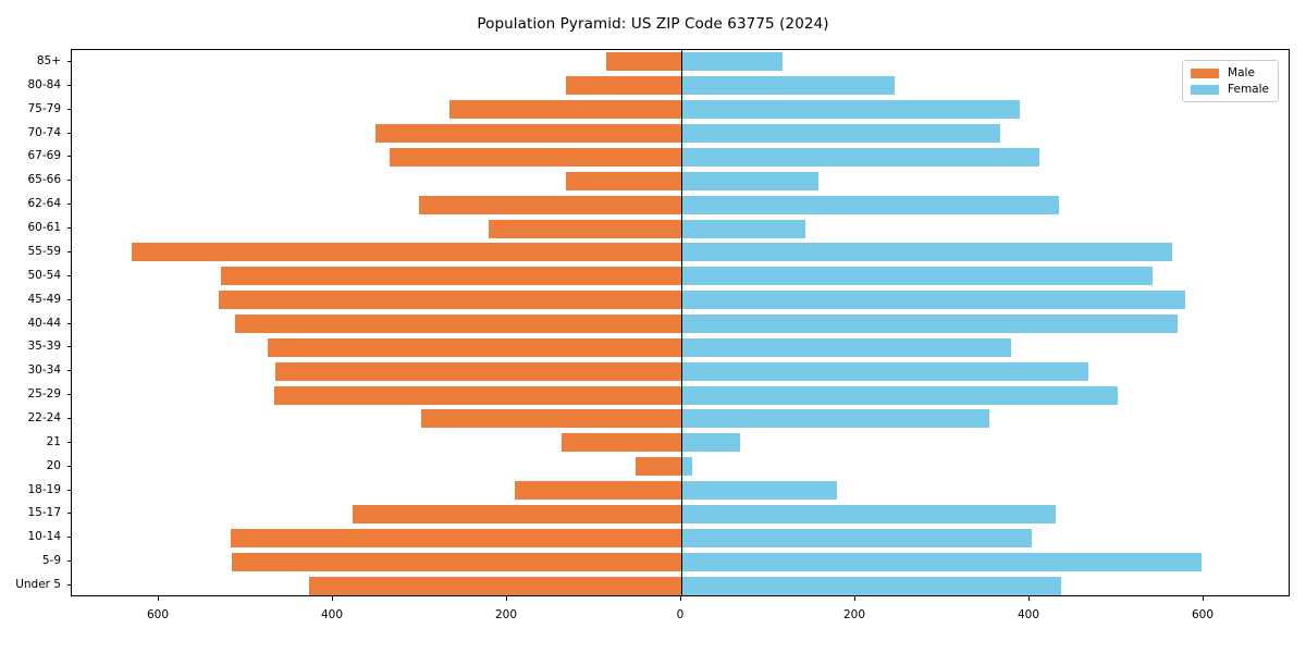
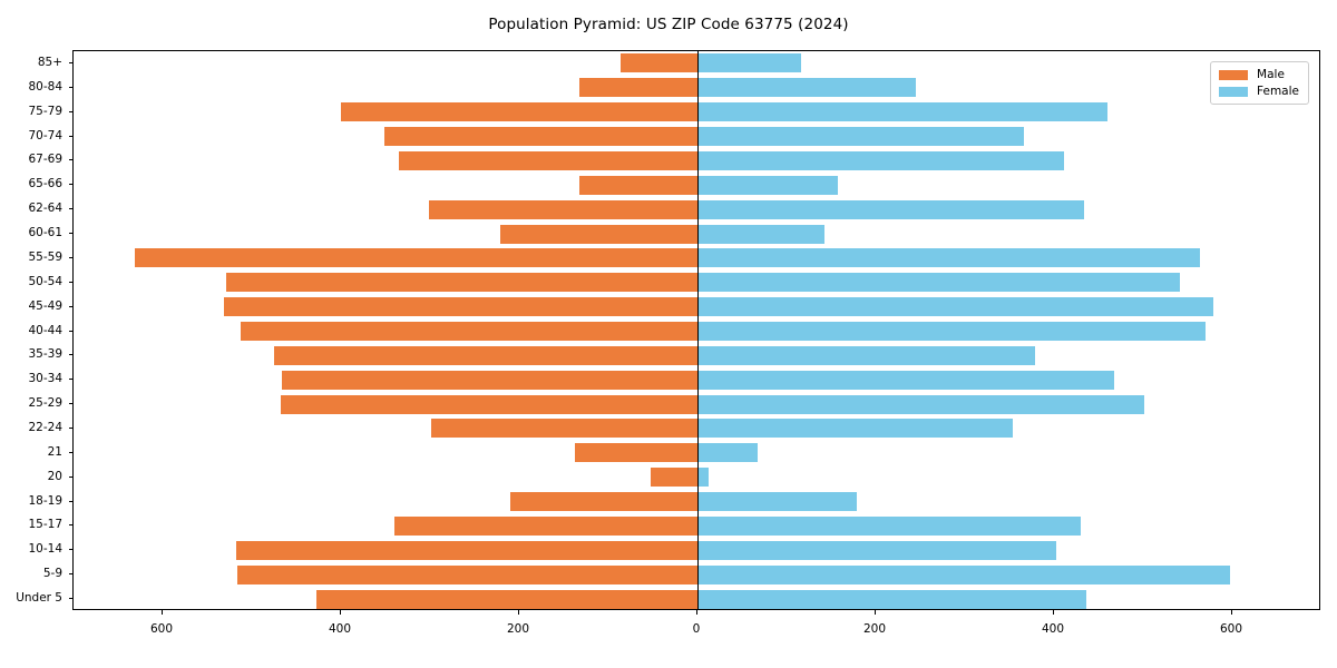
Male/75-79: 270 -> 400
Female/75-79: 390 -> 460
Male/18-19: 190 -> 210
Male/15-17: 380 -> 340
